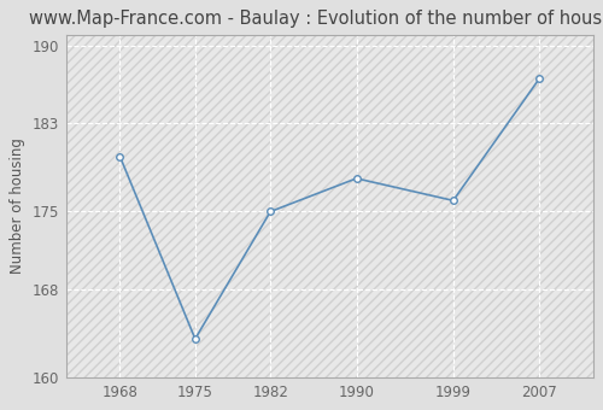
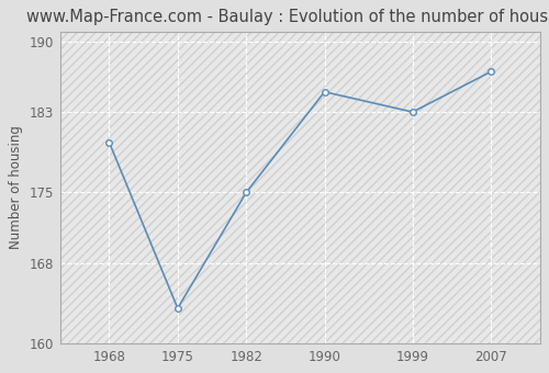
1990: 178.0 -> 185.0
1999: 176.0 -> 183.0
